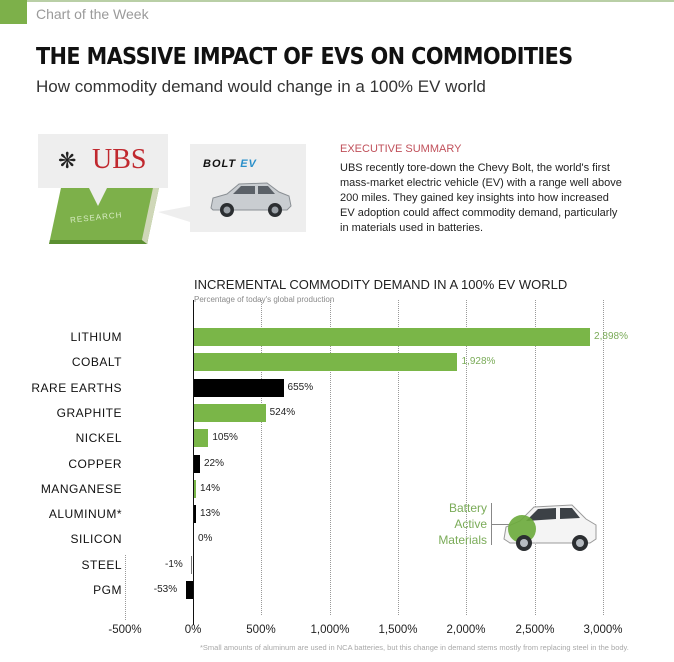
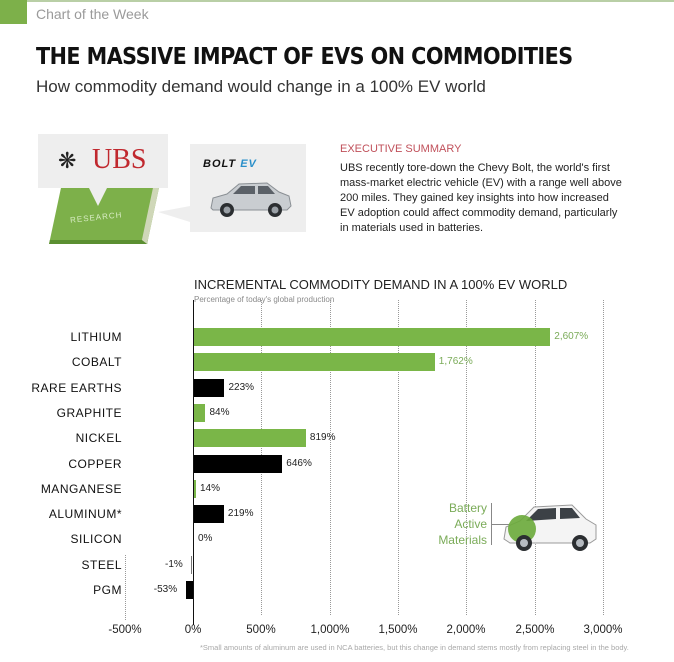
LITHIUM: 2,898% -> 2,607%
COBALT: 1,928% -> 1,762%
RARE EARTHS: 655% -> 223%
GRAPHITE: 524% -> 84%
NICKEL: 105% -> 819%
COPPER: 22% -> 646%
ALUMINUM*: 13% -> 219%
